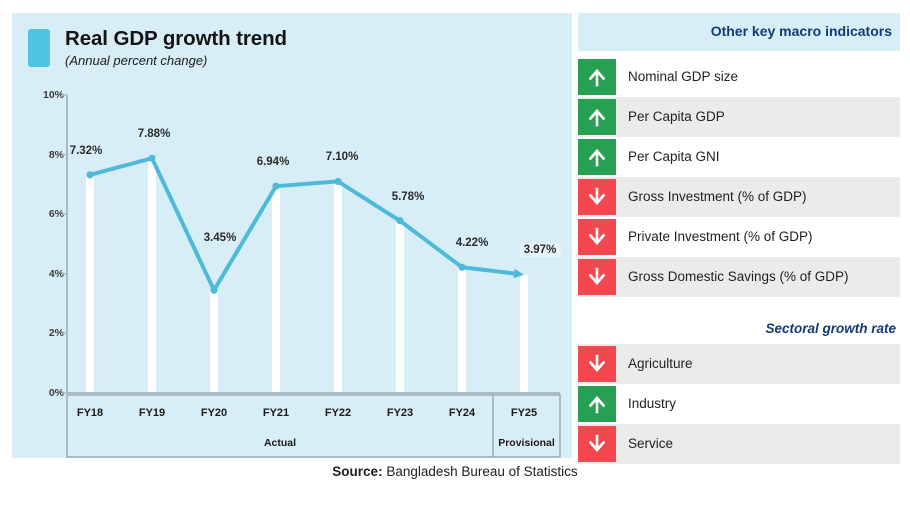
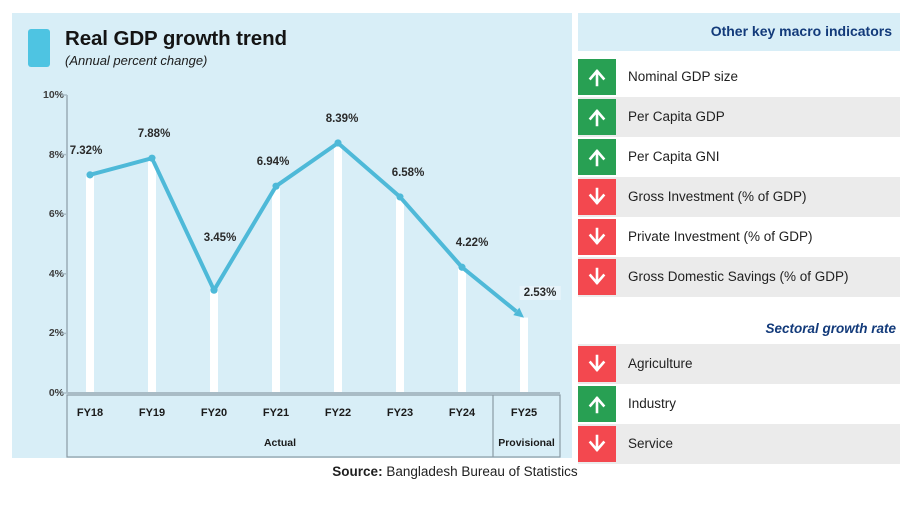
FY22: 7.10% -> 8.39%
FY23: 5.78% -> 6.58%
FY25: 3.97% -> 2.53%
